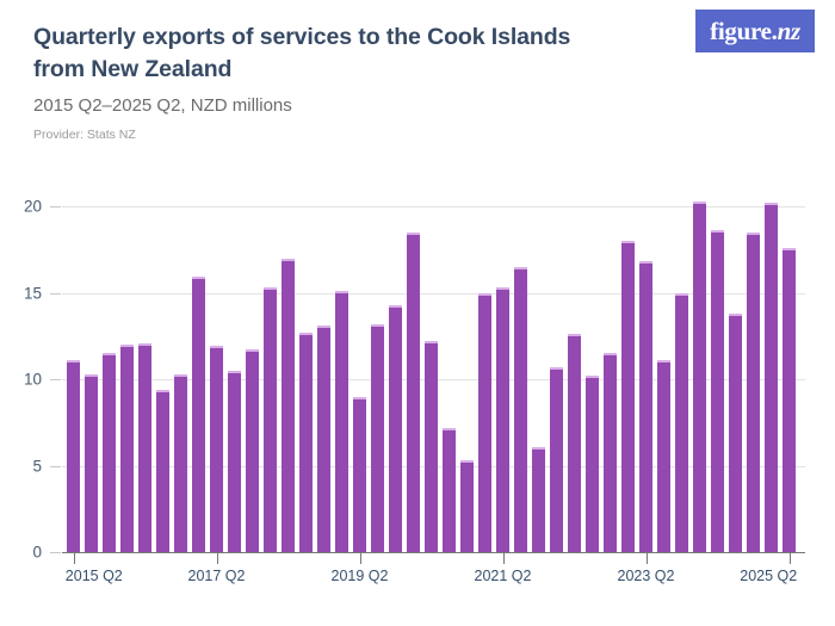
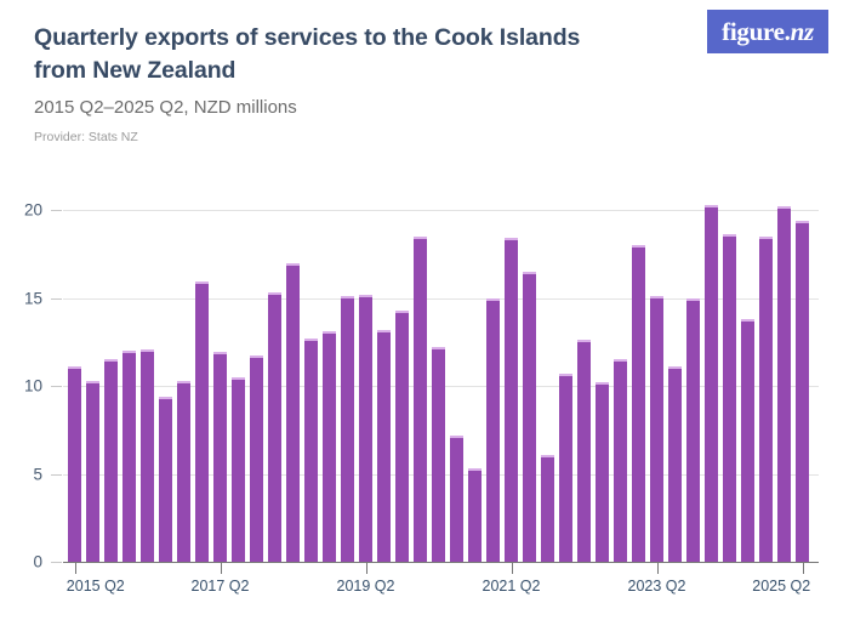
2019 Q2: 9.0 -> 15.2
2021 Q2: 15.3 -> 18.4
2023 Q2: 16.8 -> 15.1
2025 Q2: 17.6 -> 19.4
